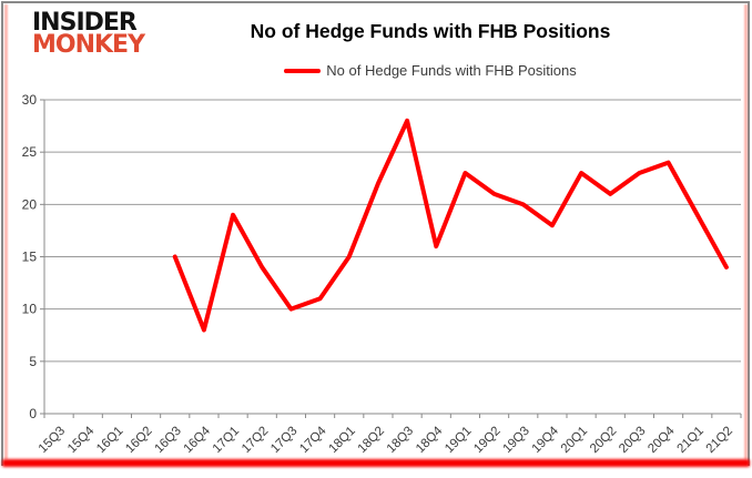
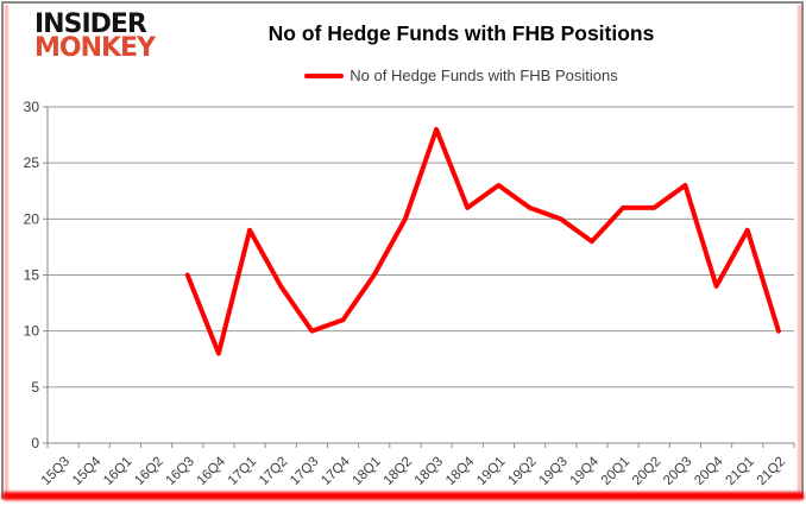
18Q2: 22 -> 20
18Q4: 16 -> 21
20Q1: 23 -> 21
20Q4: 24 -> 14
21Q2: 14 -> 10
